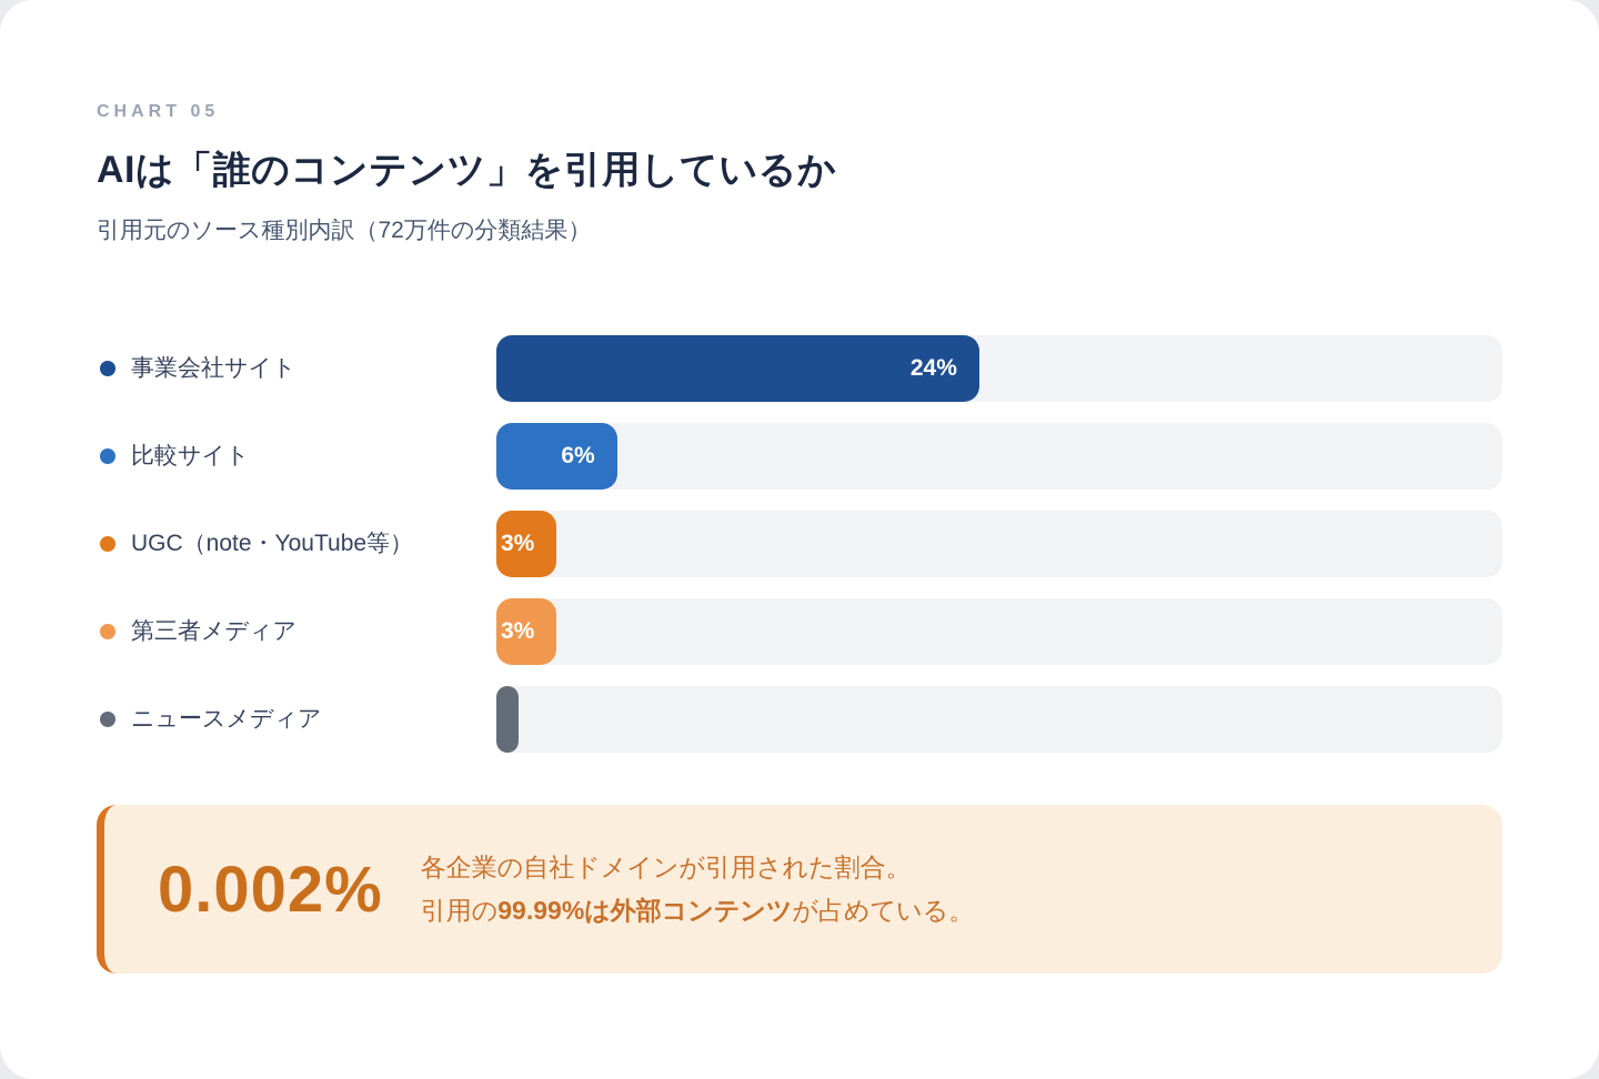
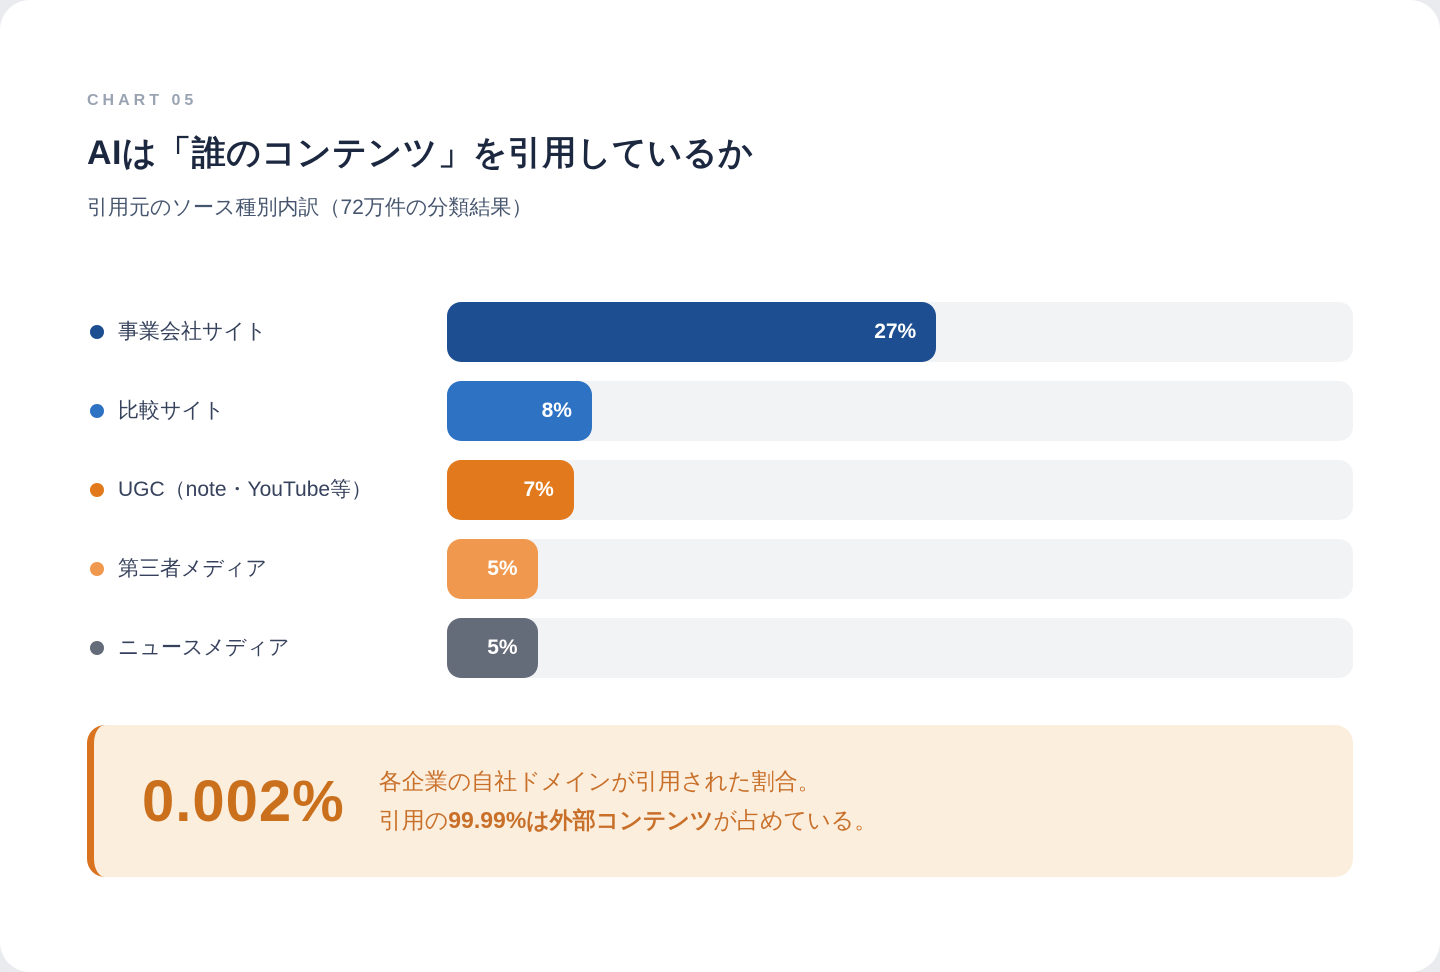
事業会社サイト: 24% -> 27%
比較サイト: 6% -> 8%
UGC（note・YouTube等）: 3% -> 7%
第三者メディア: 3% -> 5%
ニュースメディア: 1% -> 5%
